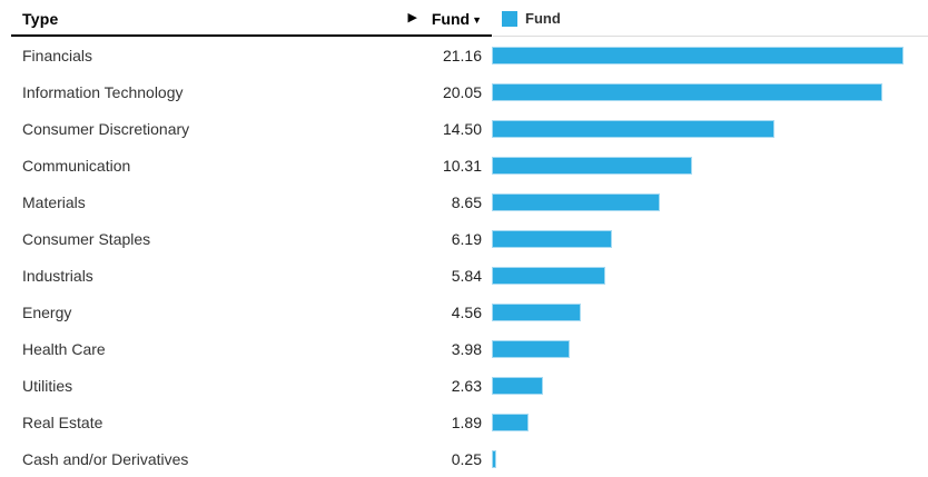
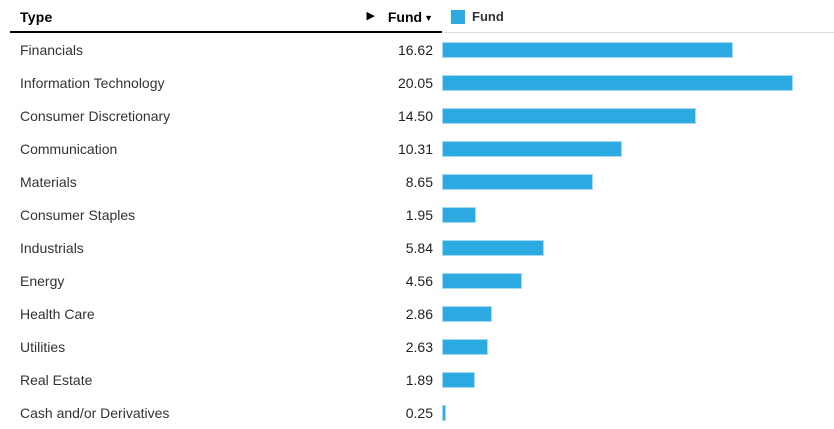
Financials: 21.16 -> 16.62
Consumer Staples: 6.19 -> 1.95
Health Care: 3.98 -> 2.86
